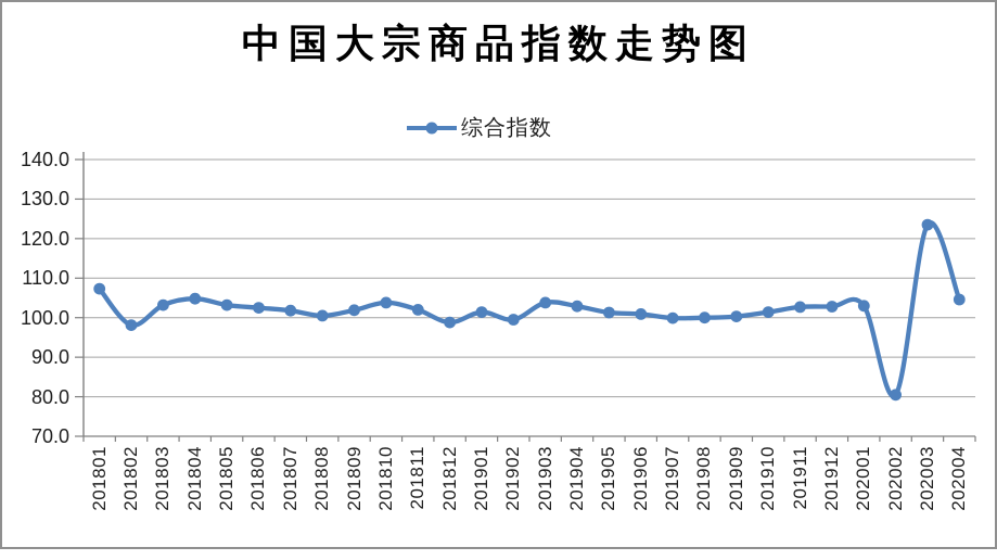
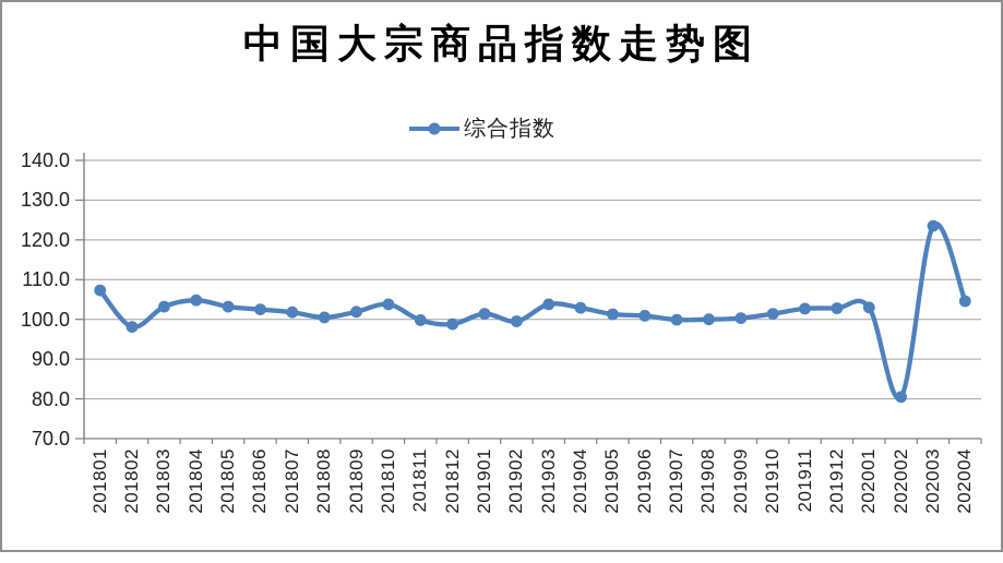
201811: 102 -> 100
